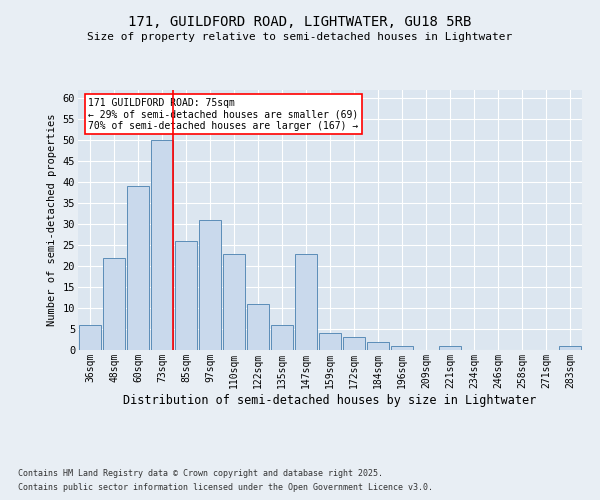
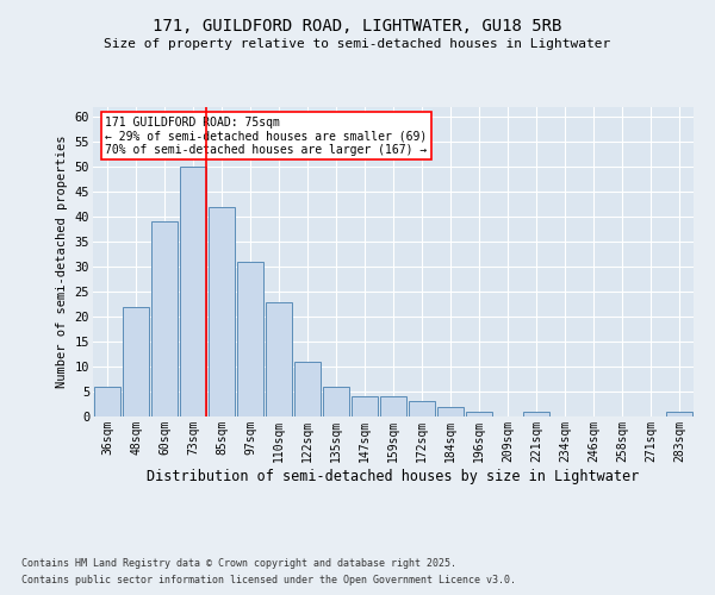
85sqm: 26 -> 42
147sqm: 23 -> 4
